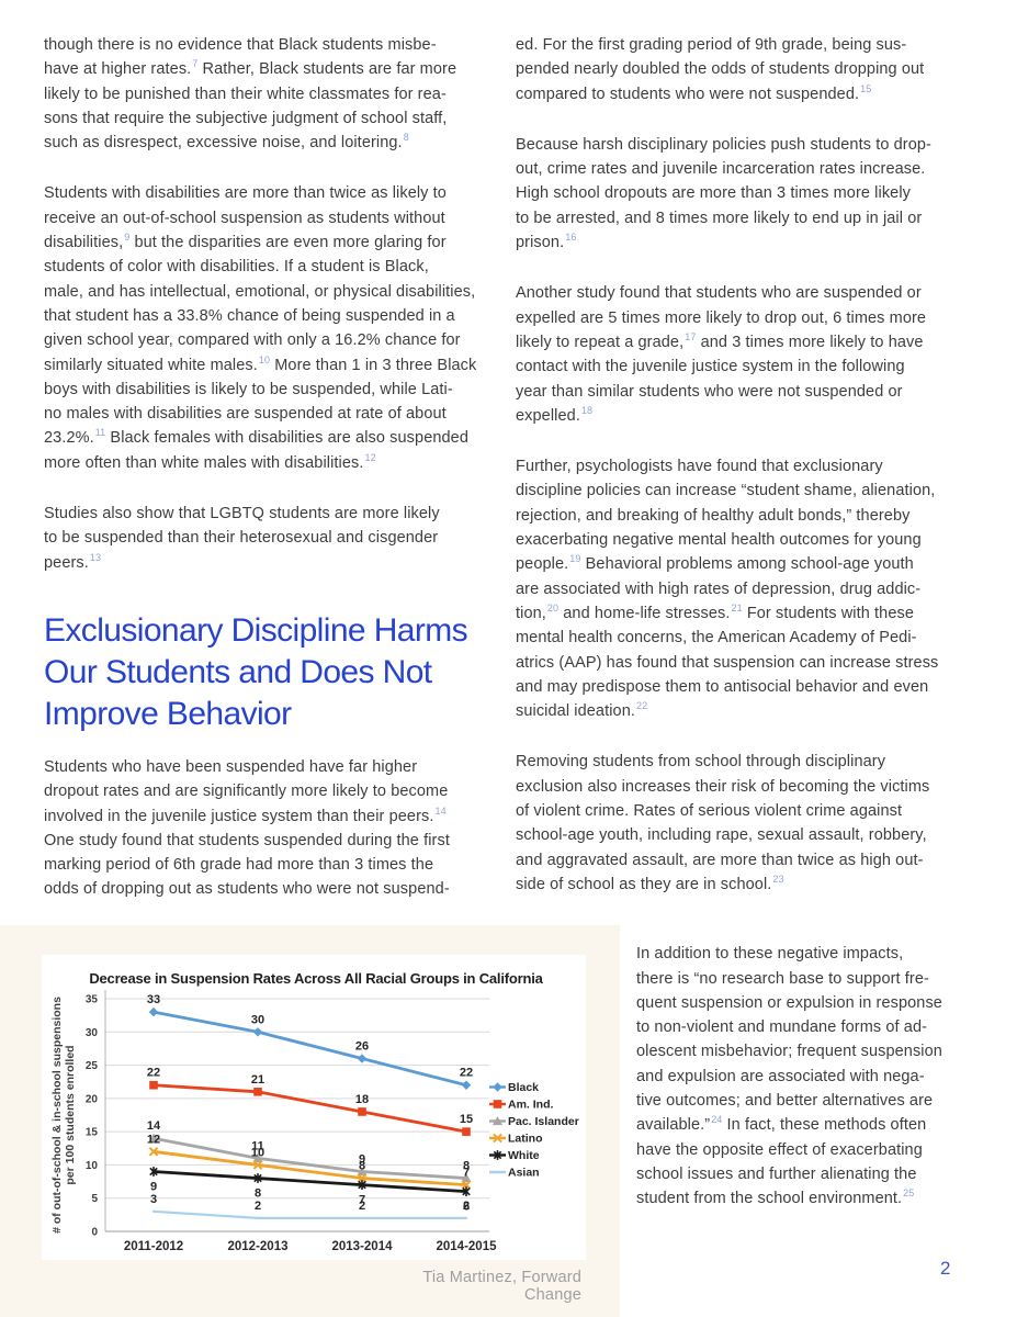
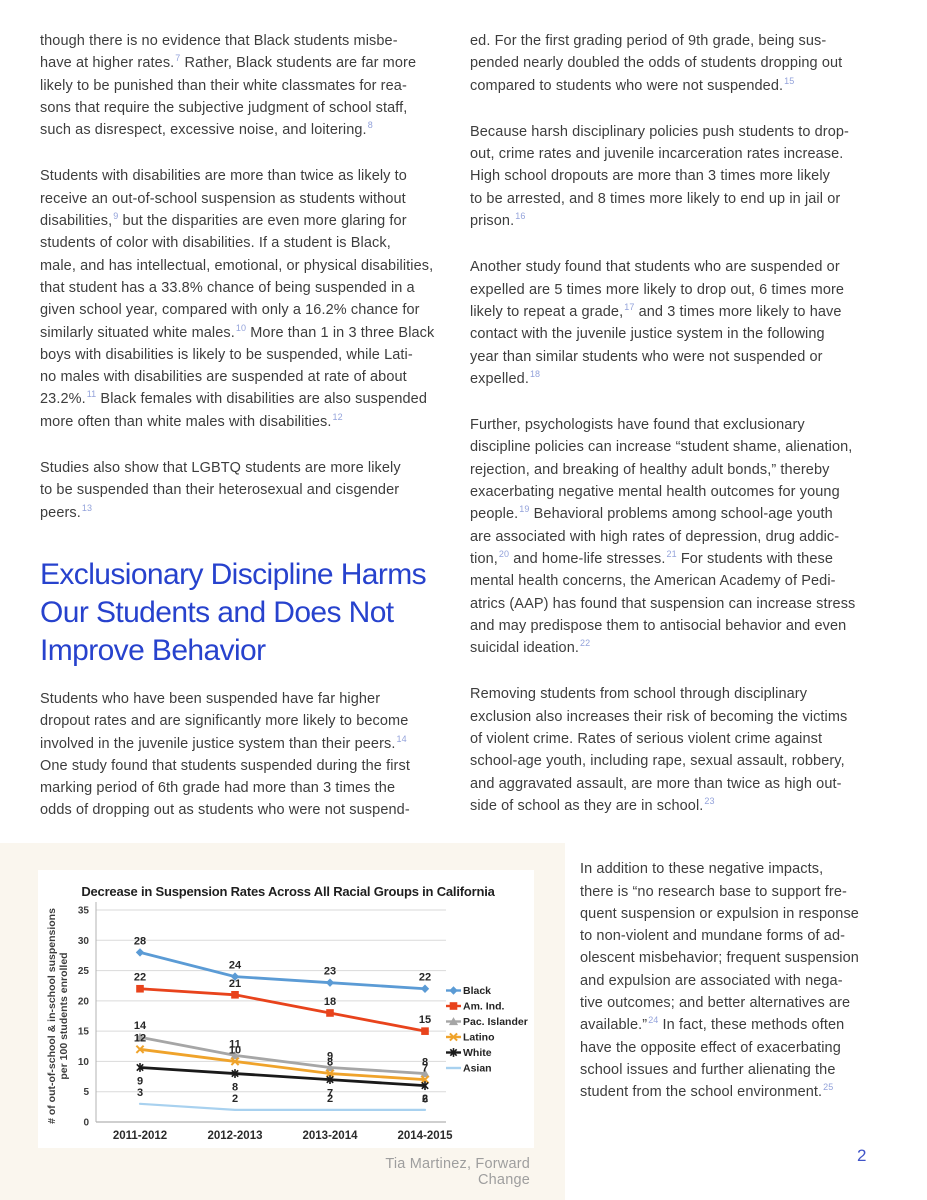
Black/2011-2012: 33 -> 28
Black/2012-2013: 30 -> 24
Black/2013-2014: 26 -> 23
